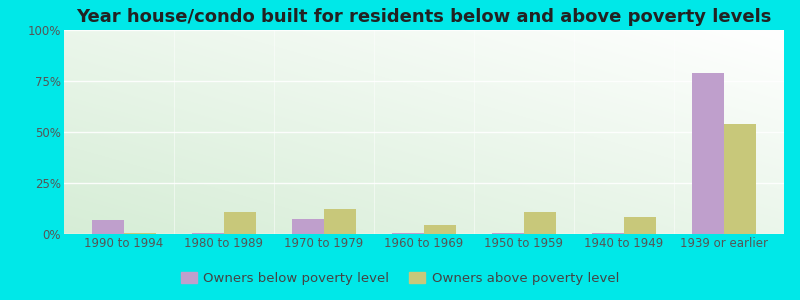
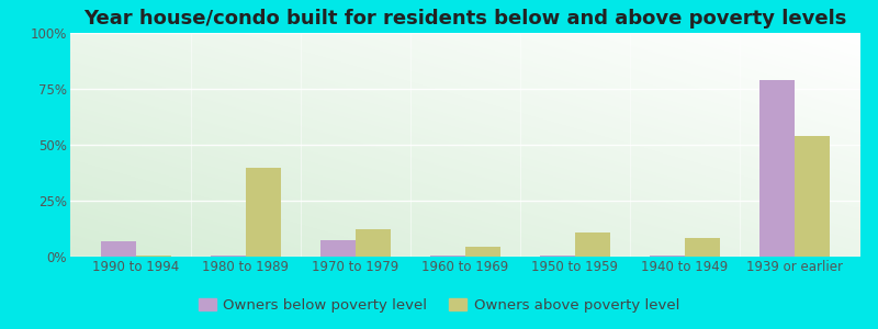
Owners above poverty level/1980 to 1989: 11.0% -> 39.5%
